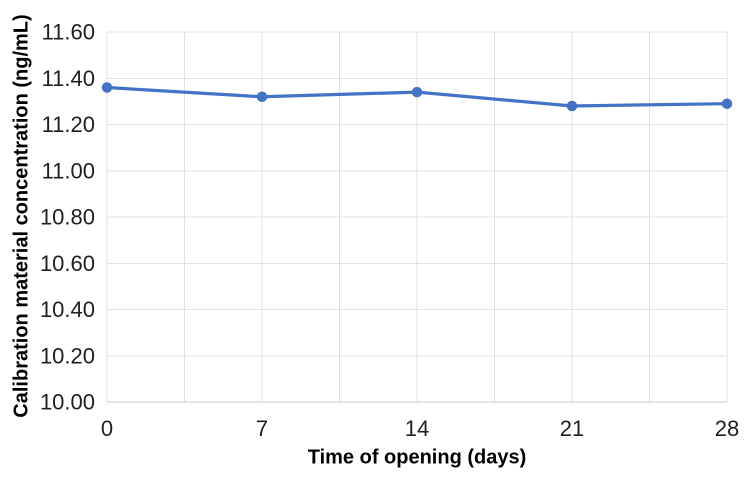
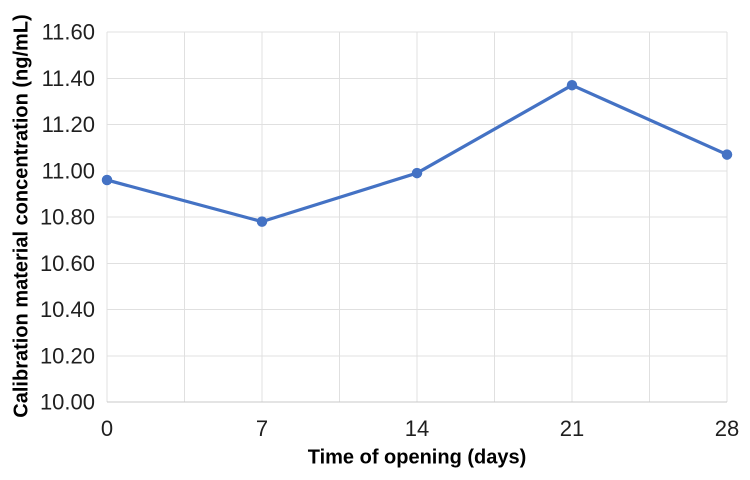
0: 11.36 -> 10.96
7: 11.32 -> 10.78
14: 11.34 -> 10.99
21: 11.28 -> 11.37
28: 11.29 -> 11.07
